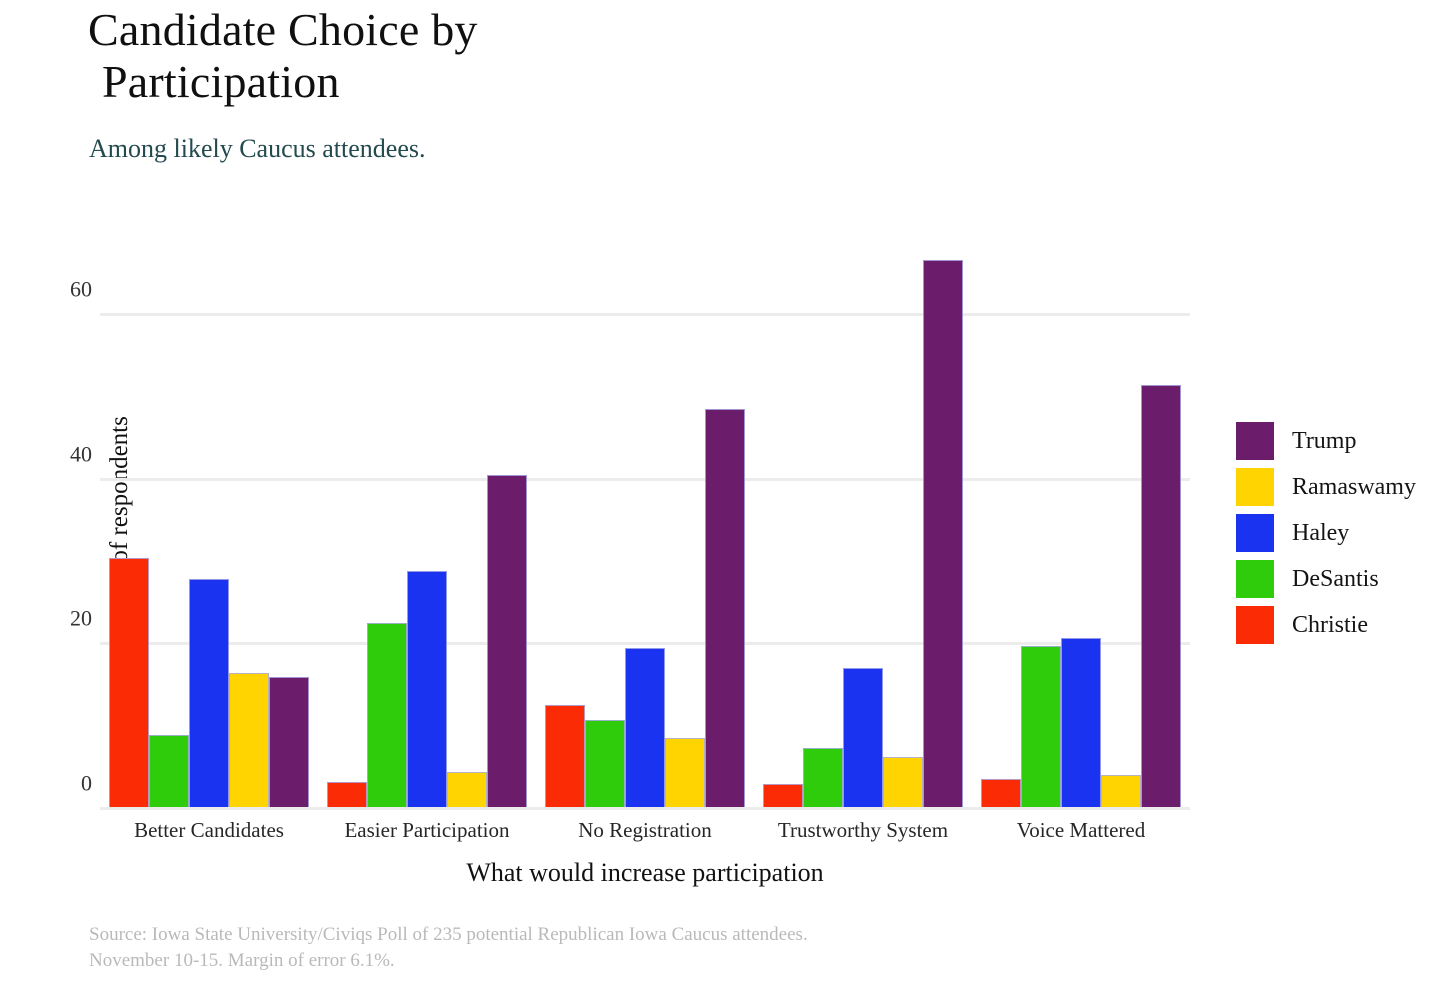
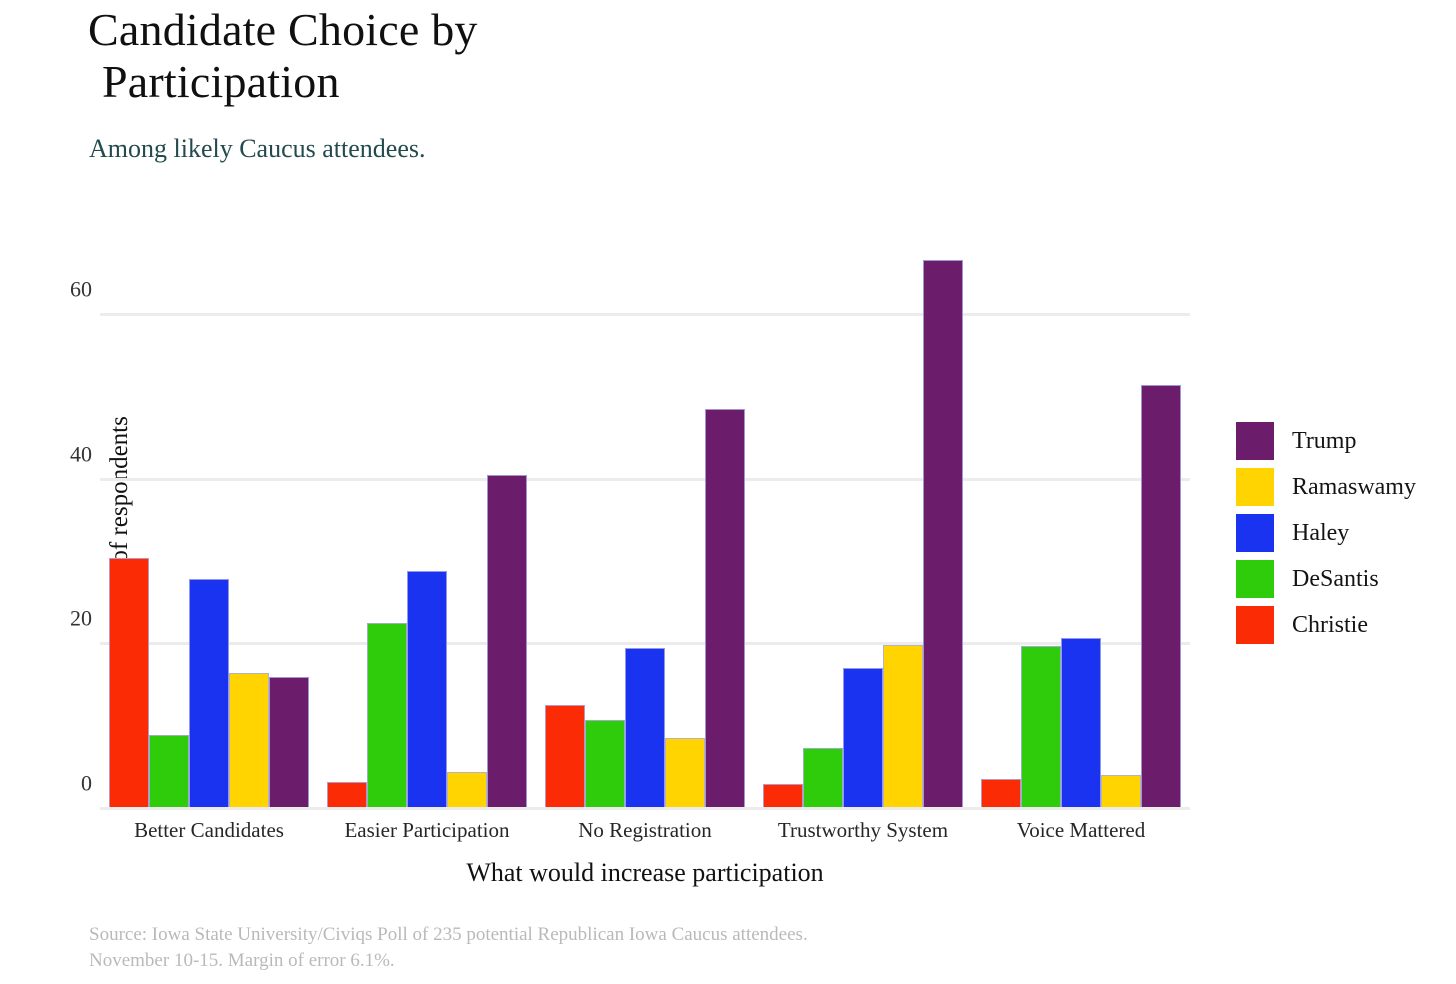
Ramaswamy/Trustworthy System: 6 -> 20
